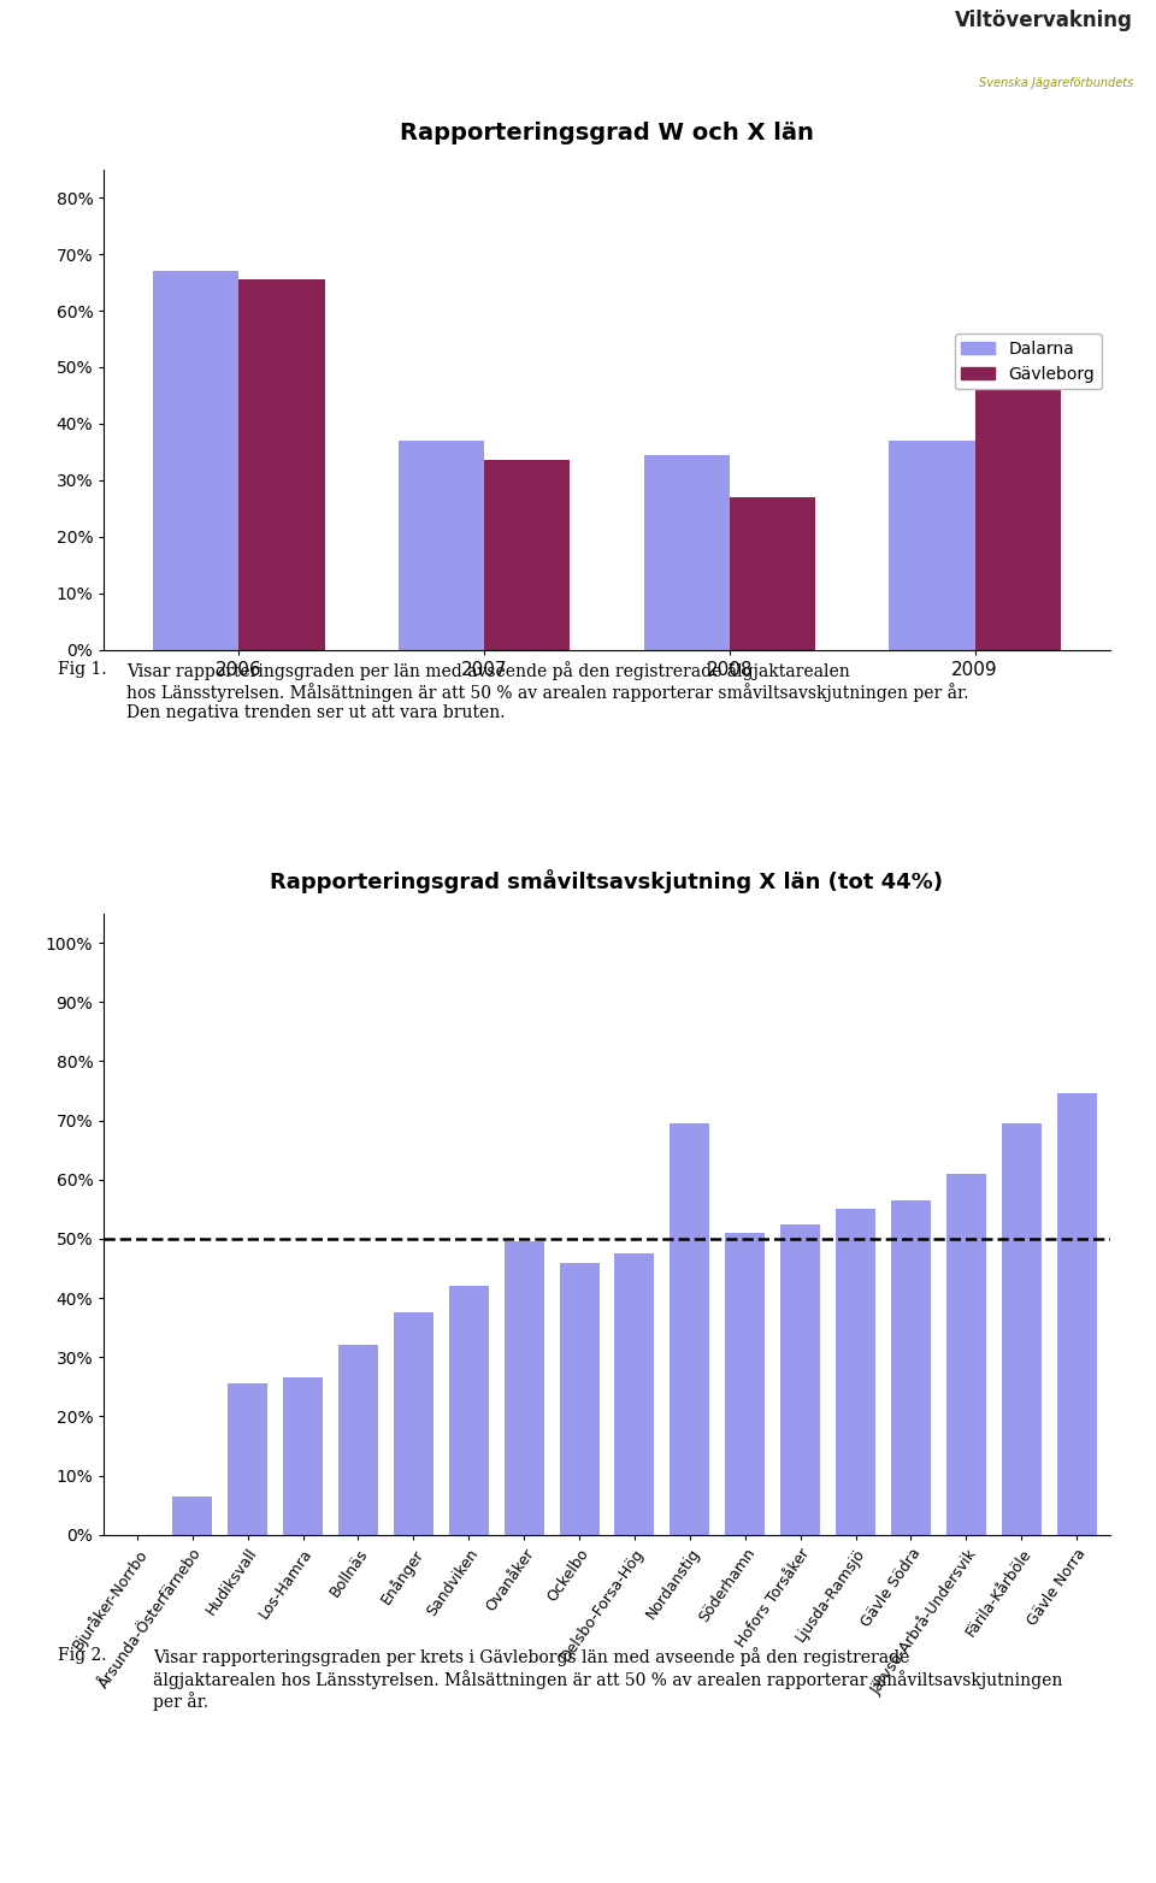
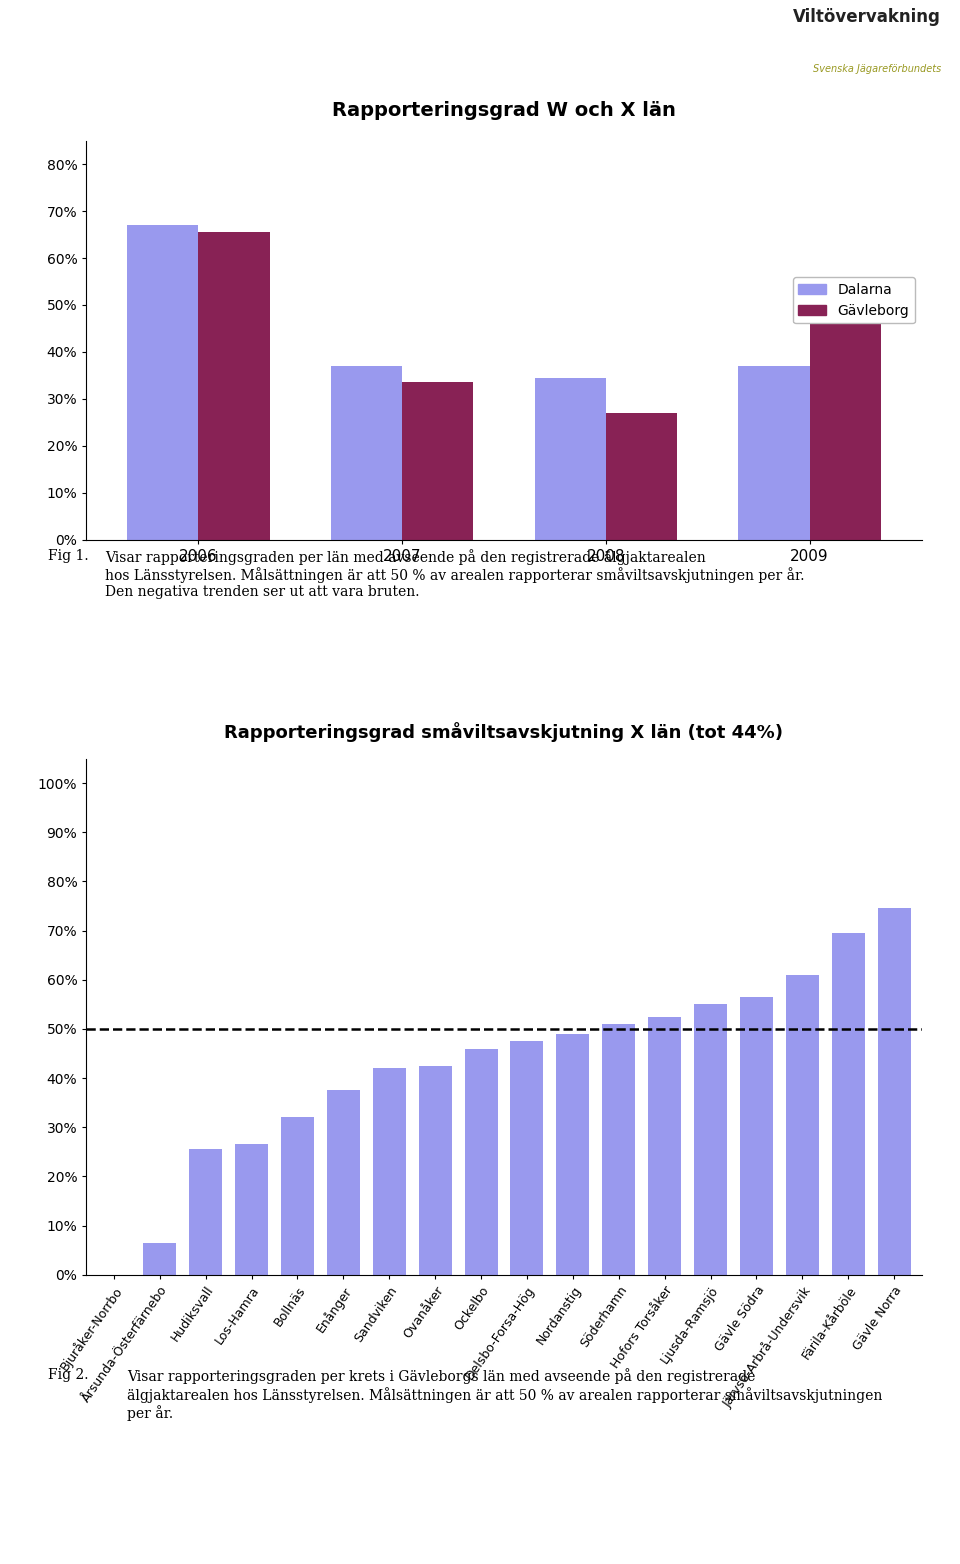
Rapporteringsgrad småviltsavskjutning X län (tot 44%)/Ovanåker: 49.5% -> 42.5%
Rapporteringsgrad småviltsavskjutning X län (tot 44%)/Nordanstig: 69.5% -> 49.0%
